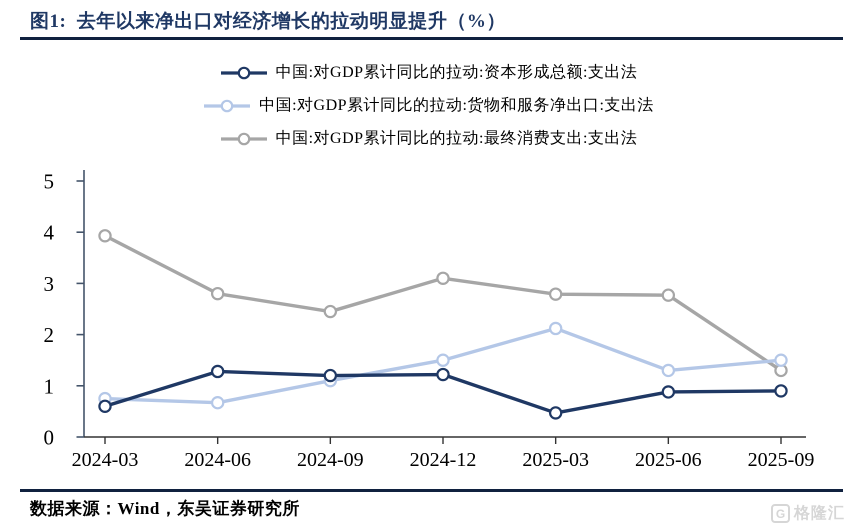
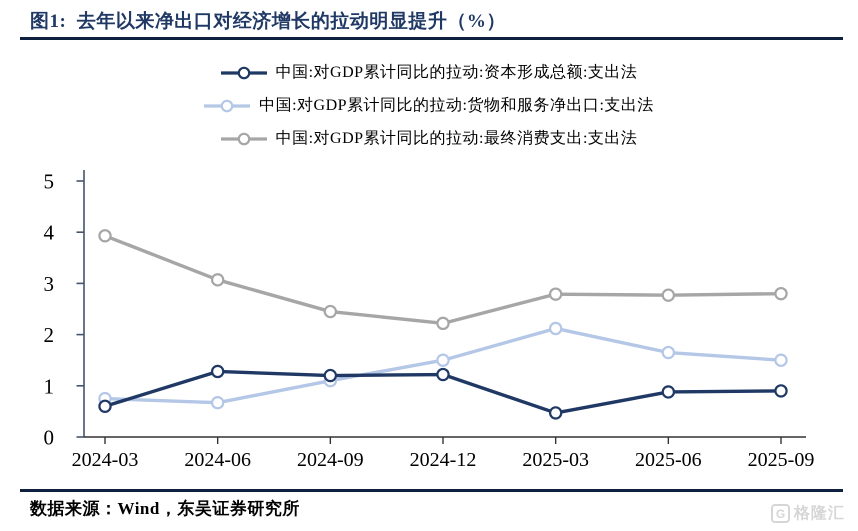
中国:对GDP累计同比的拉动:最终消费支出:支出法/2024-06: 2.8 -> 3.1
中国:对GDP累计同比的拉动:最终消费支出:支出法/2024-12: 3.1 -> 2.2
中国:对GDP累计同比的拉动:货物和服务净出口:支出法/2025-06: 1.3 -> 1.6
中国:对GDP累计同比的拉动:最终消费支出:支出法/2025-09: 1.3 -> 2.8
